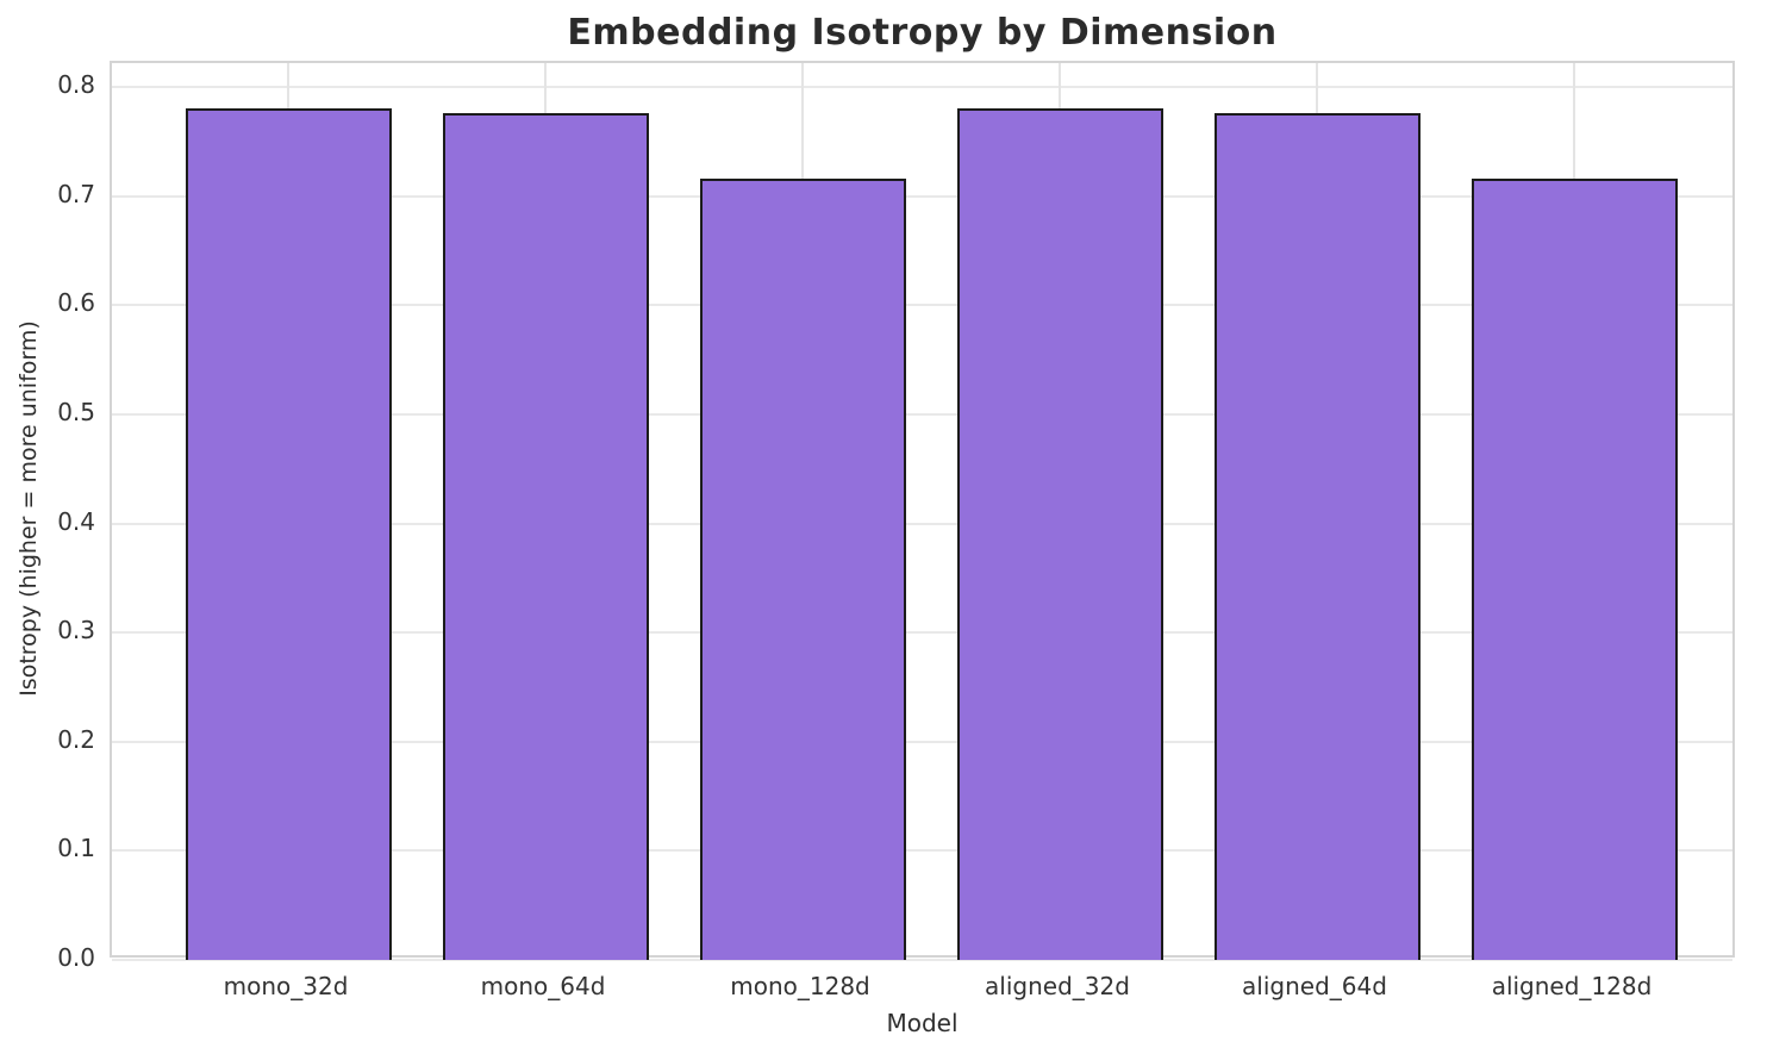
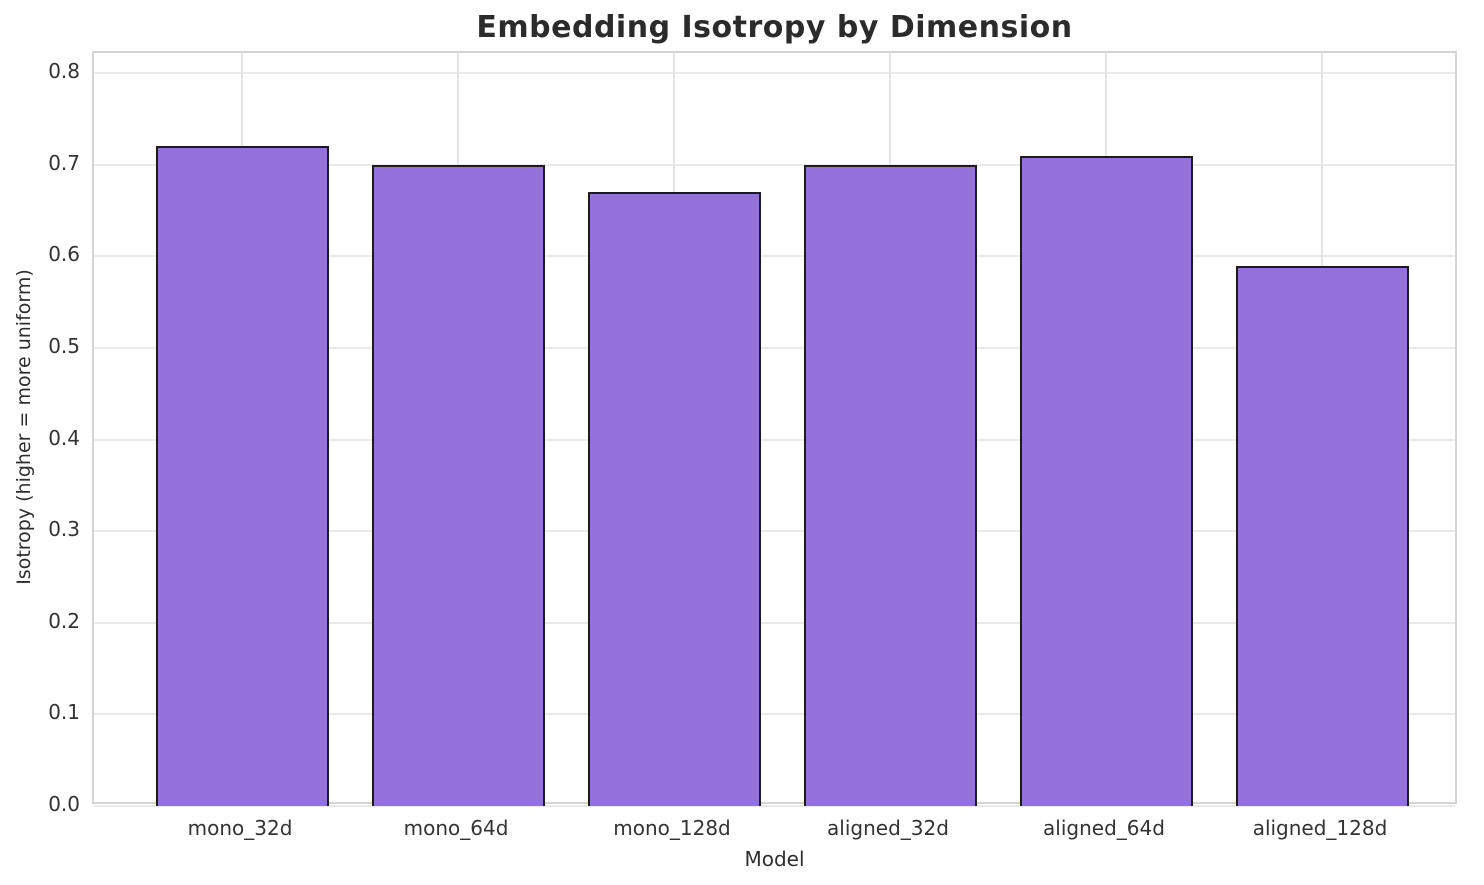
mono_32d: 0.78 -> 0.72
mono_64d: 0.78 -> 0.70
mono_128d: 0.72 -> 0.67
aligned_32d: 0.78 -> 0.70
aligned_64d: 0.78 -> 0.71
aligned_128d: 0.72 -> 0.59
